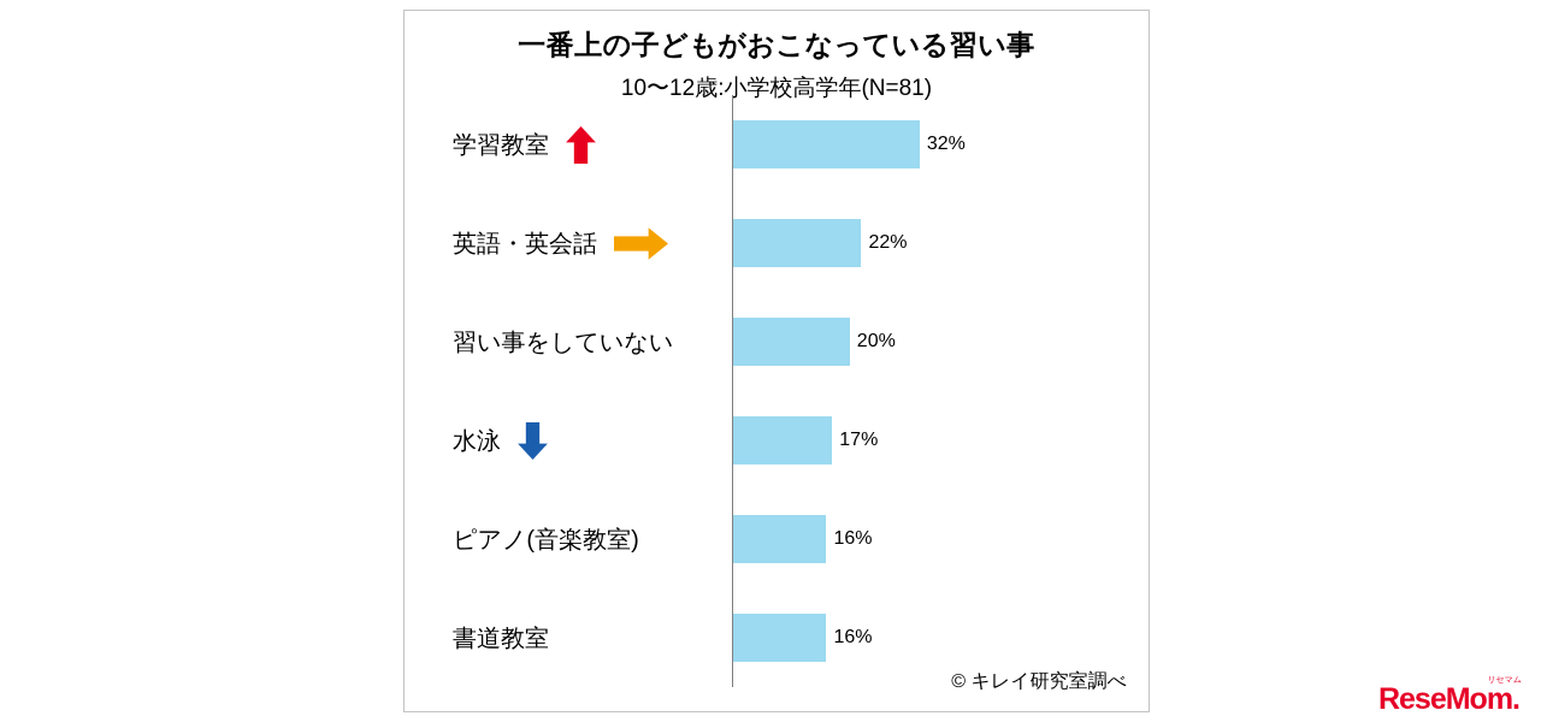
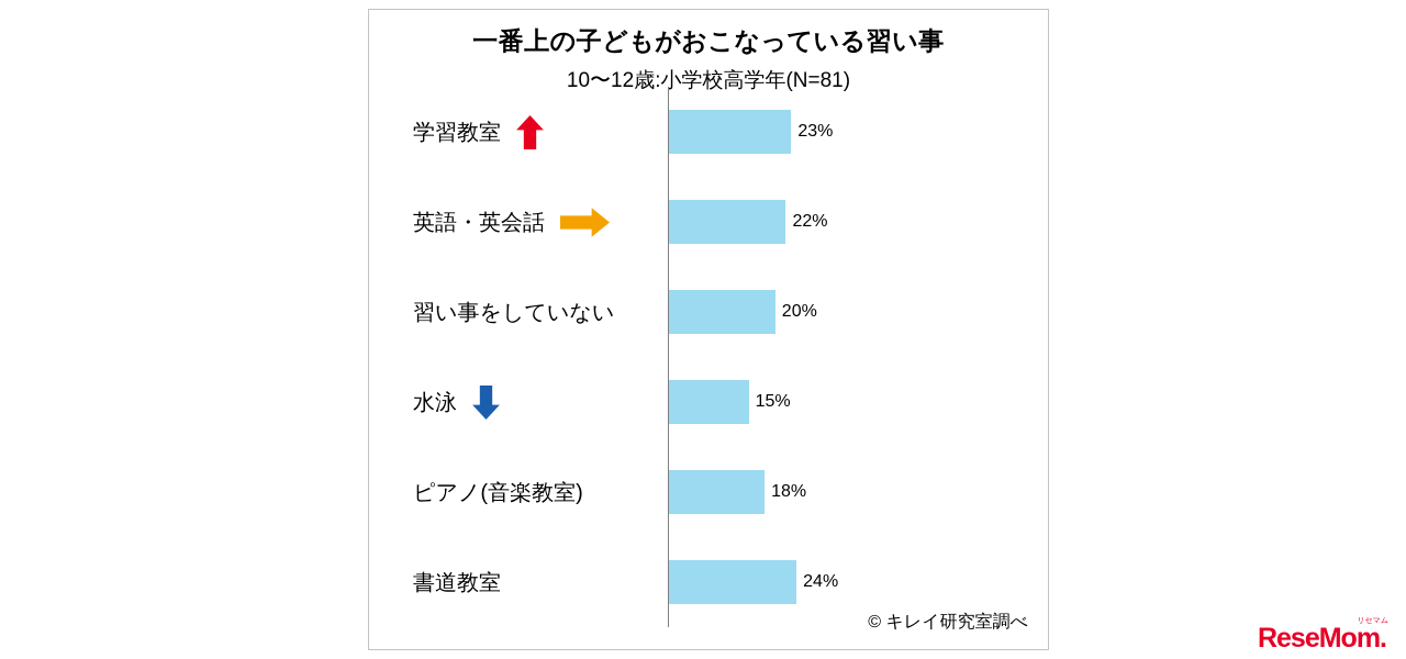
学習教室: 32% -> 23%
水泳: 17% -> 15%
ピアノ(音楽教室): 16% -> 18%
書道教室: 16% -> 24%
